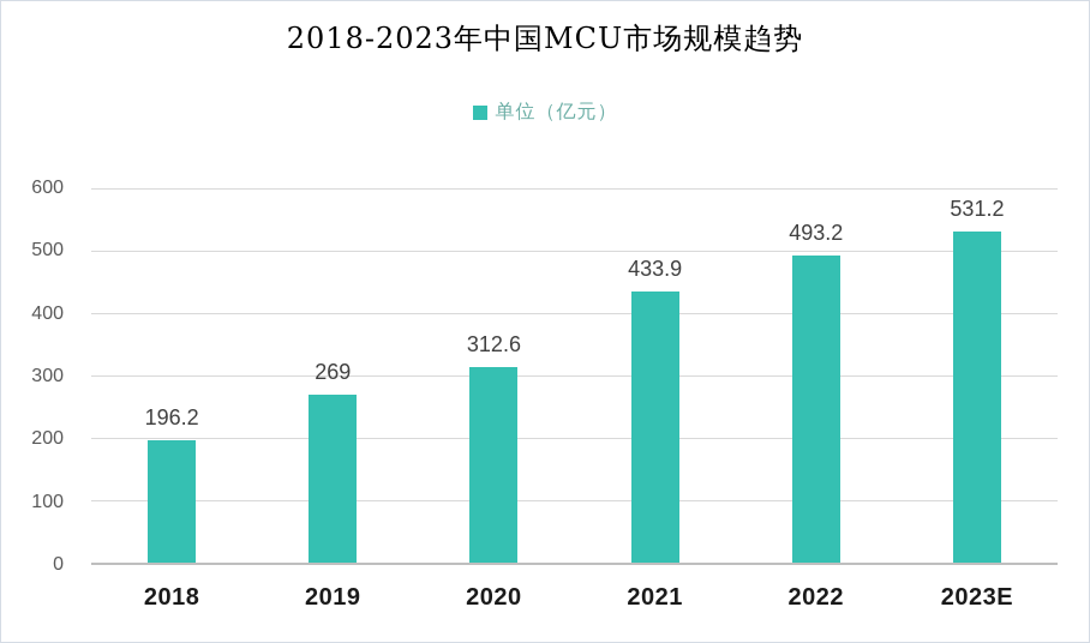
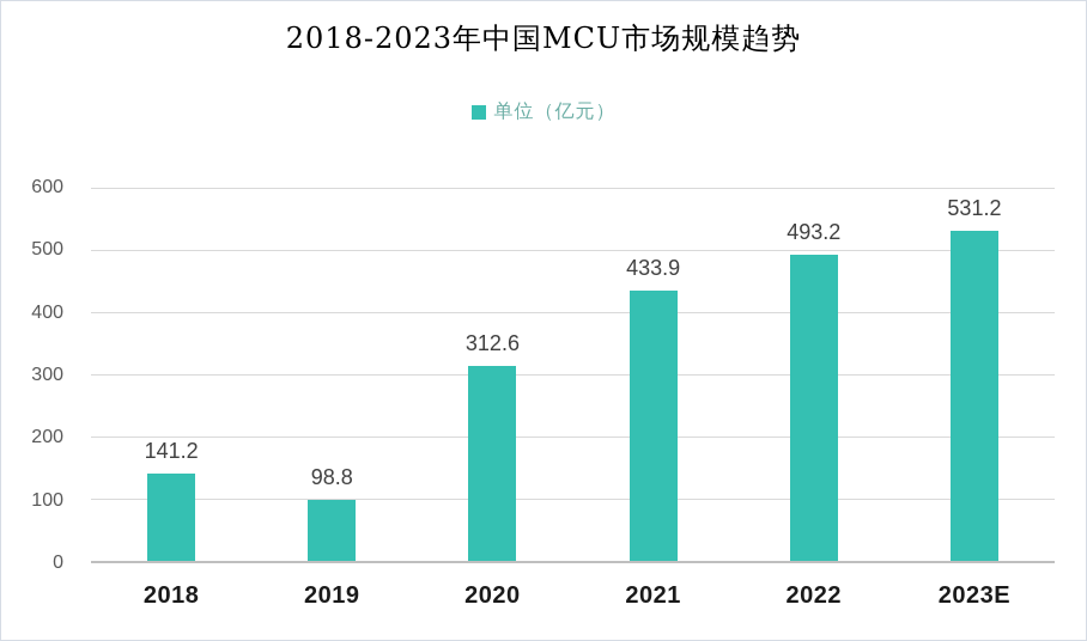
2018: 196.2 -> 141.2
2019: 269 -> 98.8
